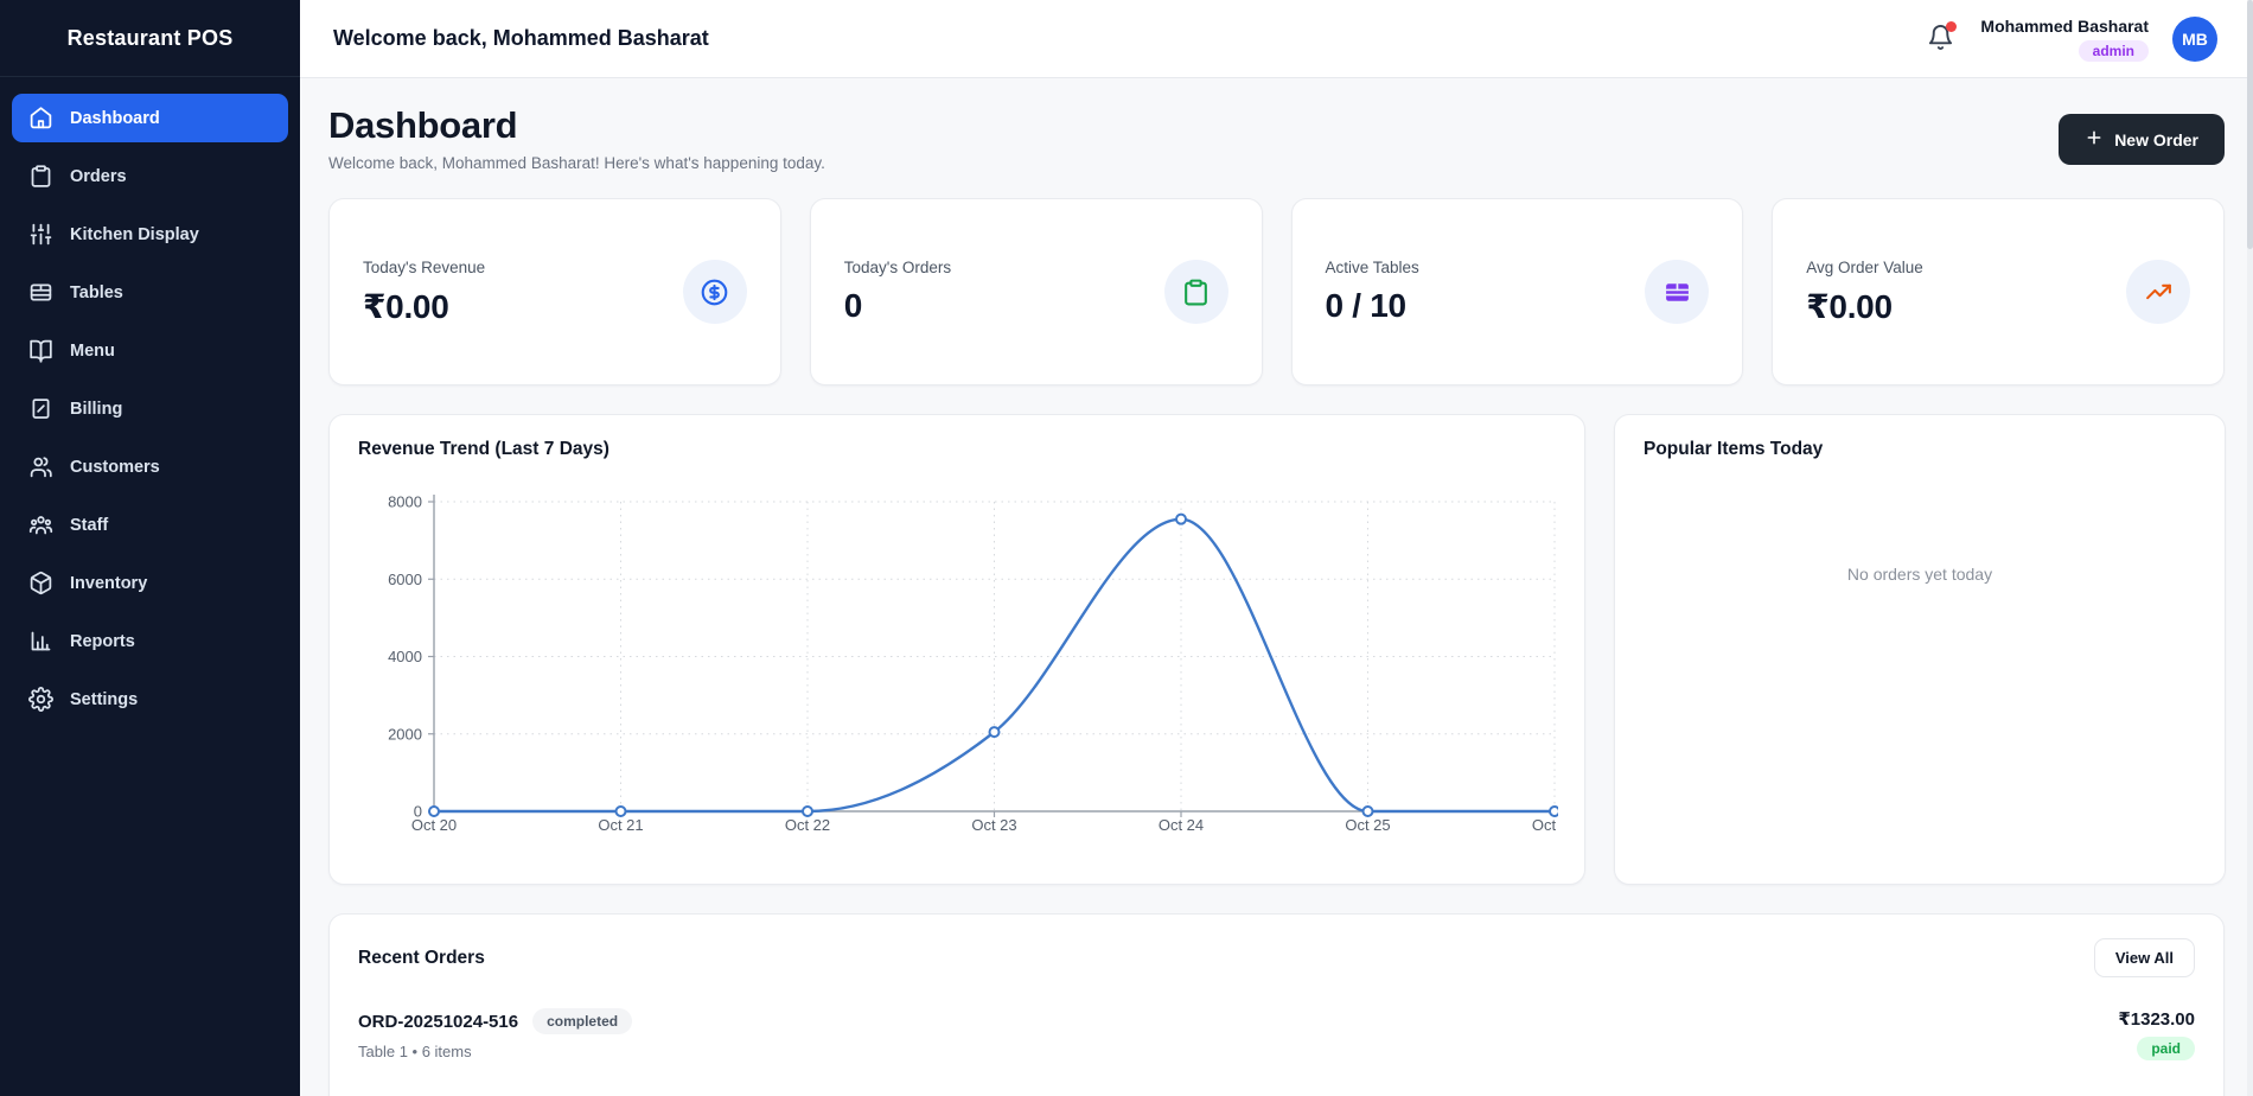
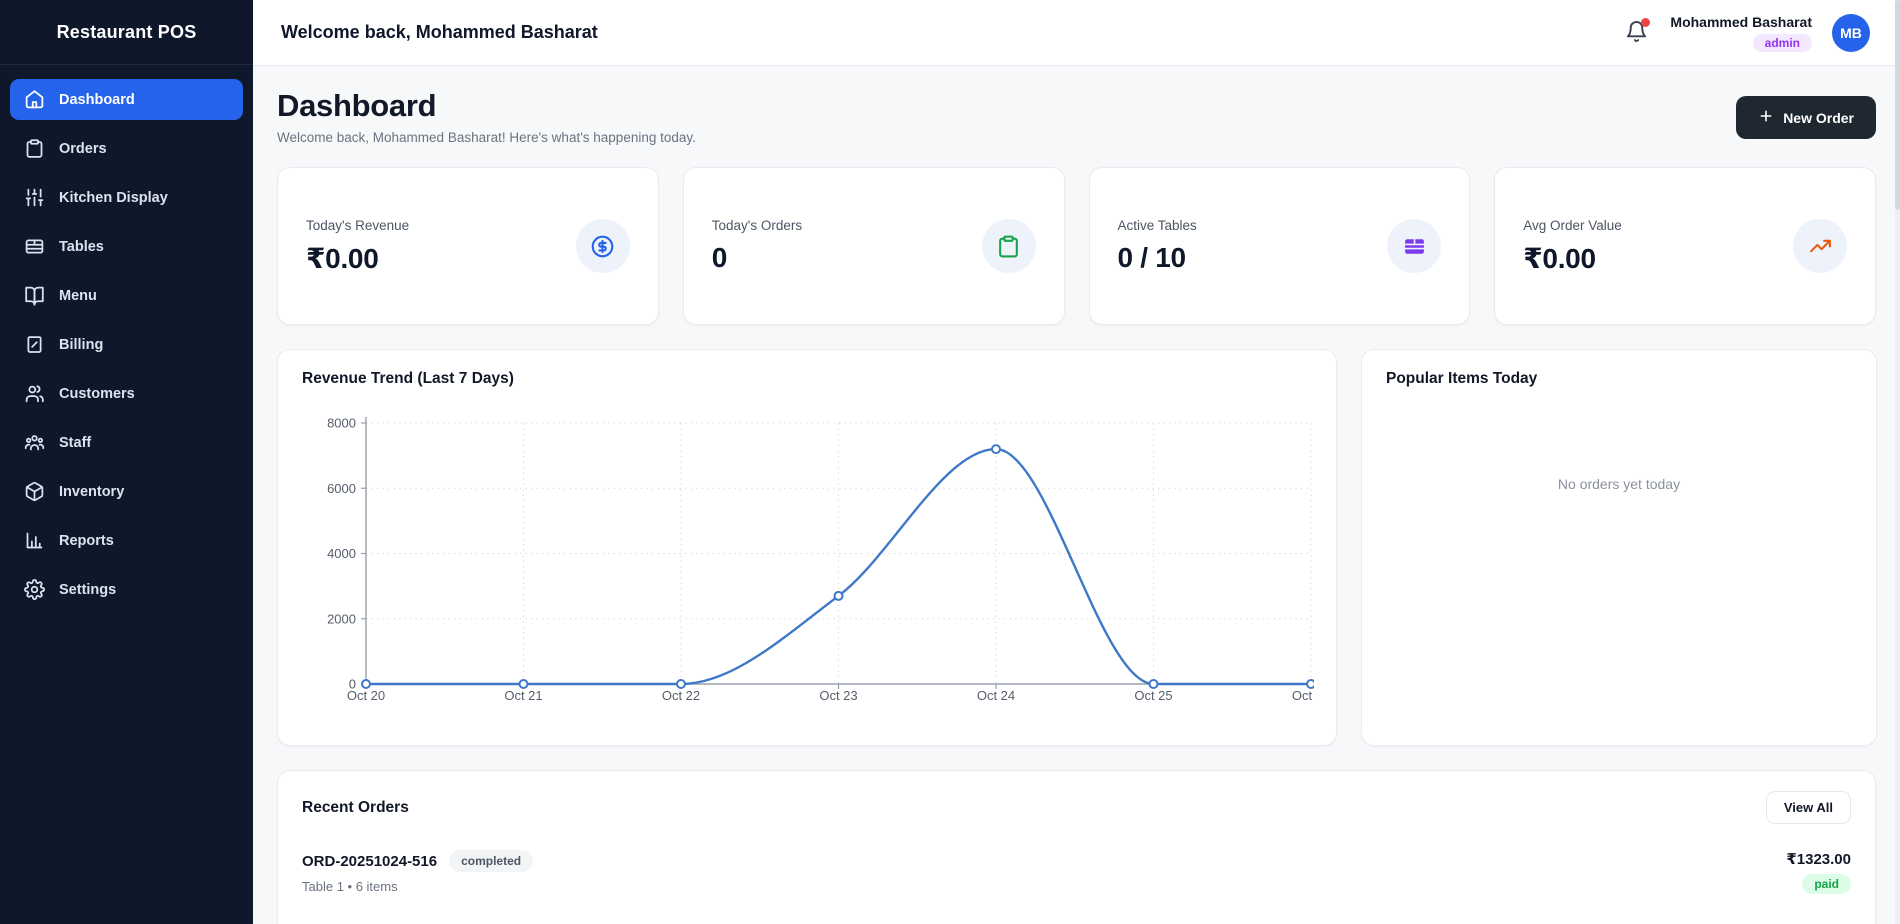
Oct 23: 2000 -> 2700
Oct 24: 7600 -> 7200
